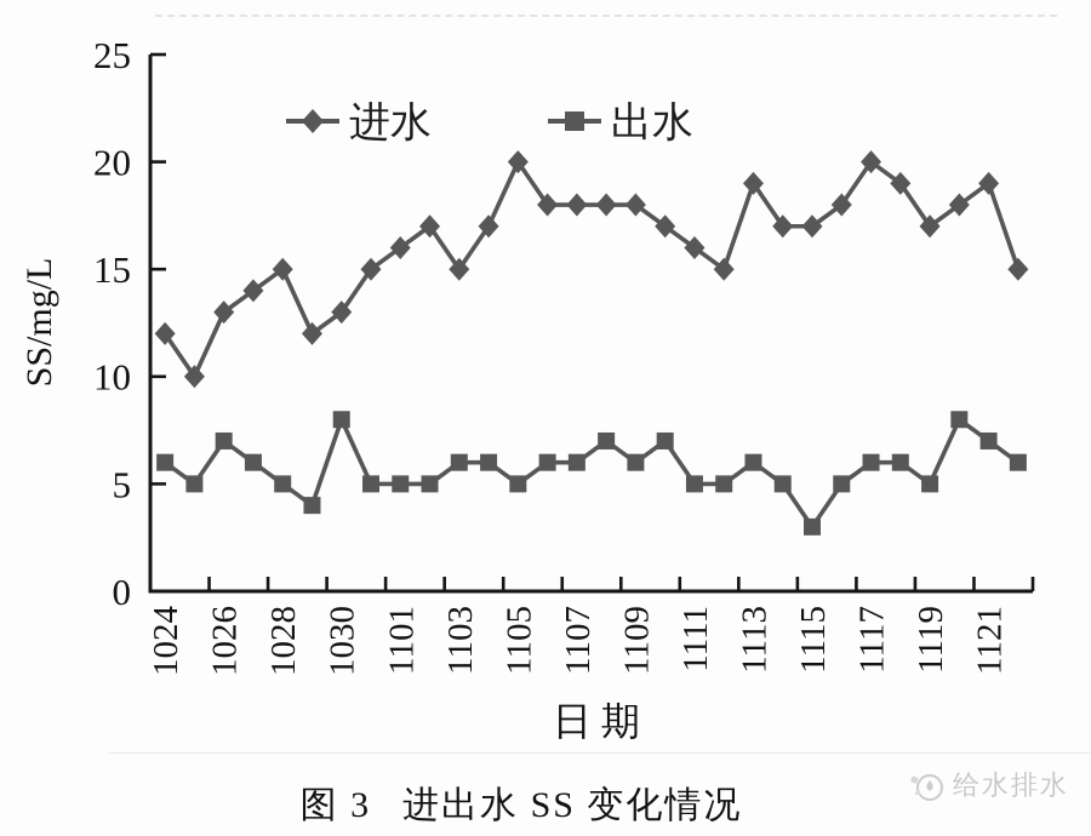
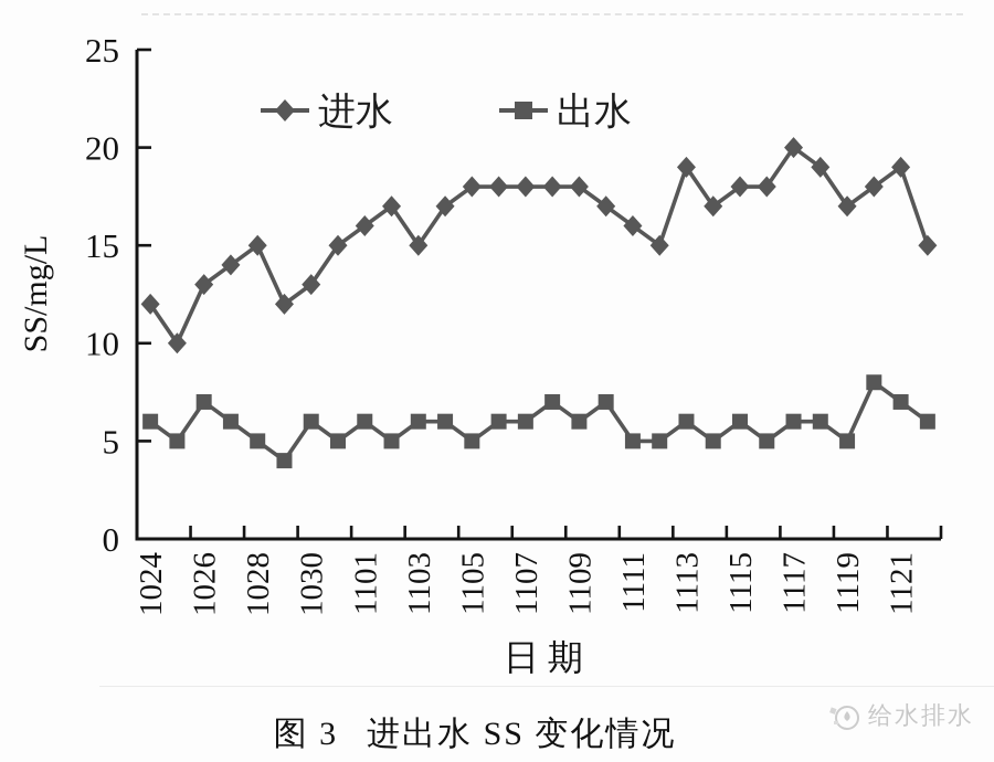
出水/1030: 8 -> 6
出水/1101: 5 -> 6
进水/1105: 20 -> 18
进水/1115: 17 -> 18
出水/1115: 3 -> 6
